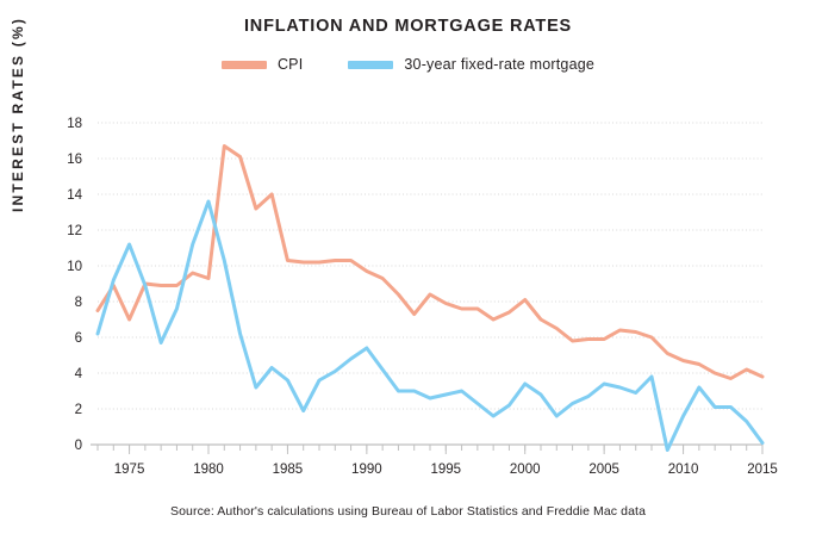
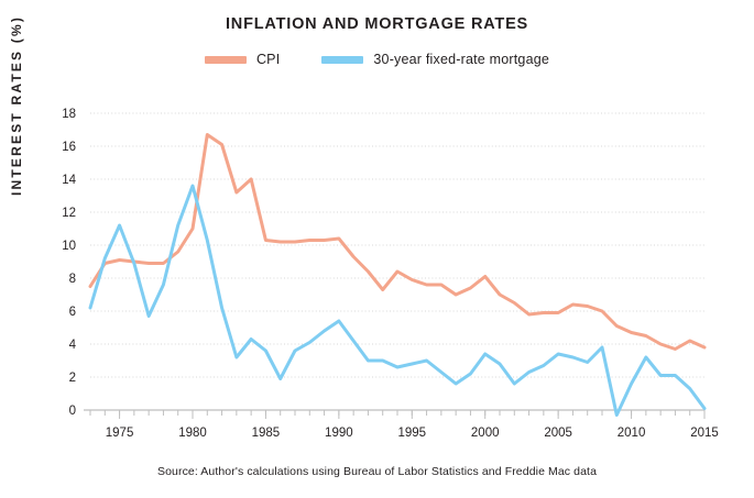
CPI/1975: 7.0 -> 9.1
CPI/1980: 9.3 -> 11.0
CPI/1990: 9.7 -> 10.4
